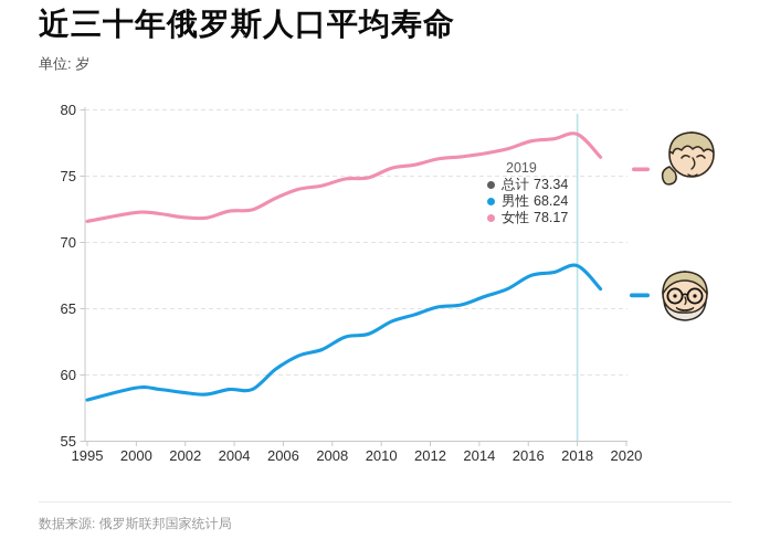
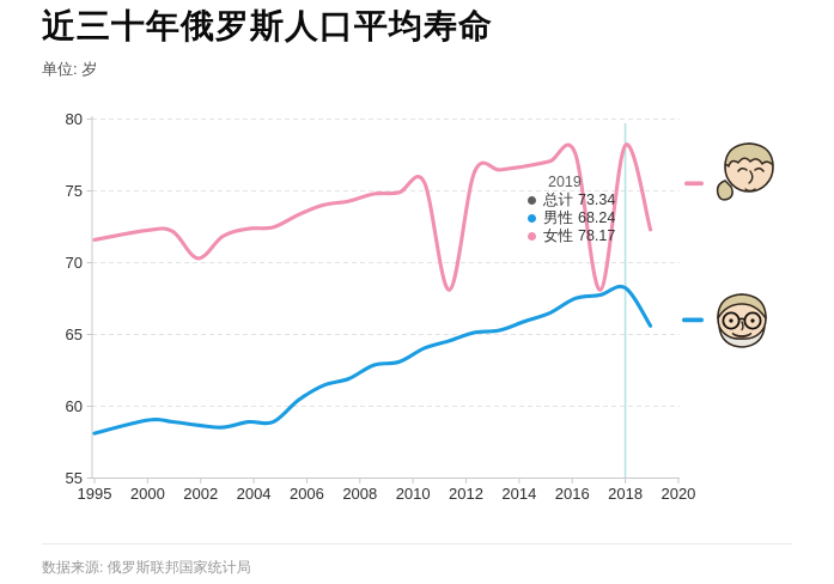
女性/2002: 71.9 -> 70.3
女性/2012: 75.9 -> 68.1
女性/2018: 77.8 -> 68.1
女性/2020: 76.4 -> 72.3
男性/2020: 66.5 -> 65.6
